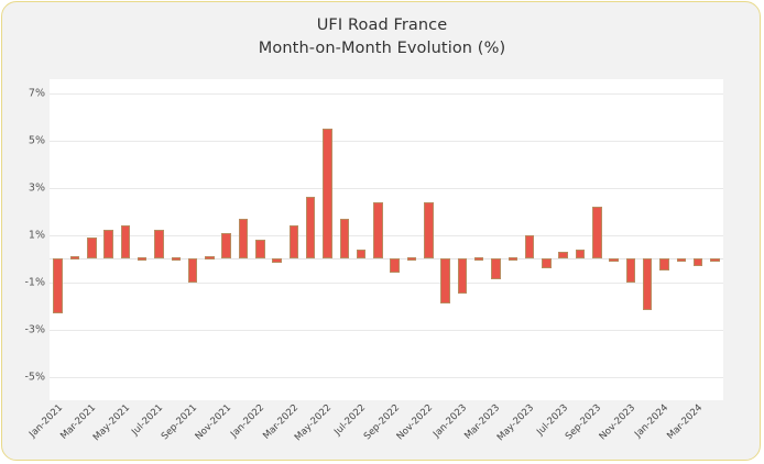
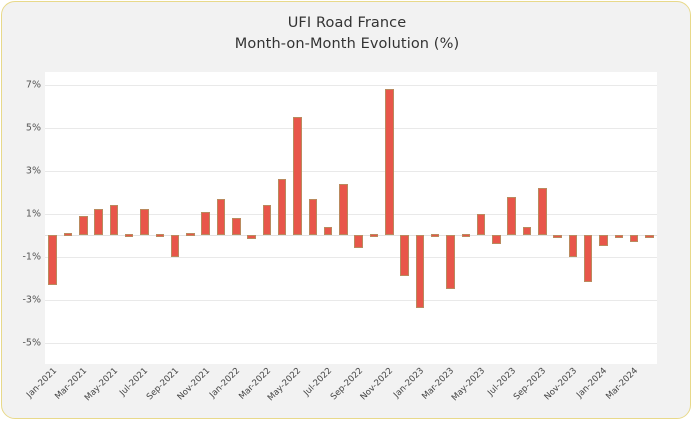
Nov-2022: 2.4% -> 6.8%
Jan-2023: -1.5% -> -3.4%
Mar-2023: -0.9% -> -2.5%
Jul-2023: 0.3% -> 1.8%
